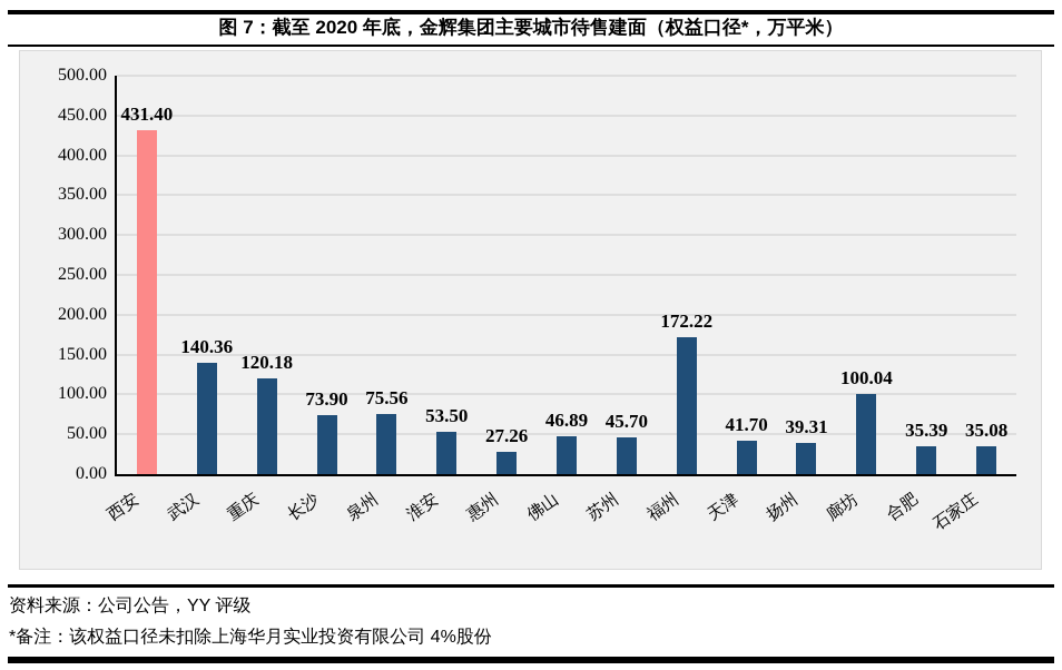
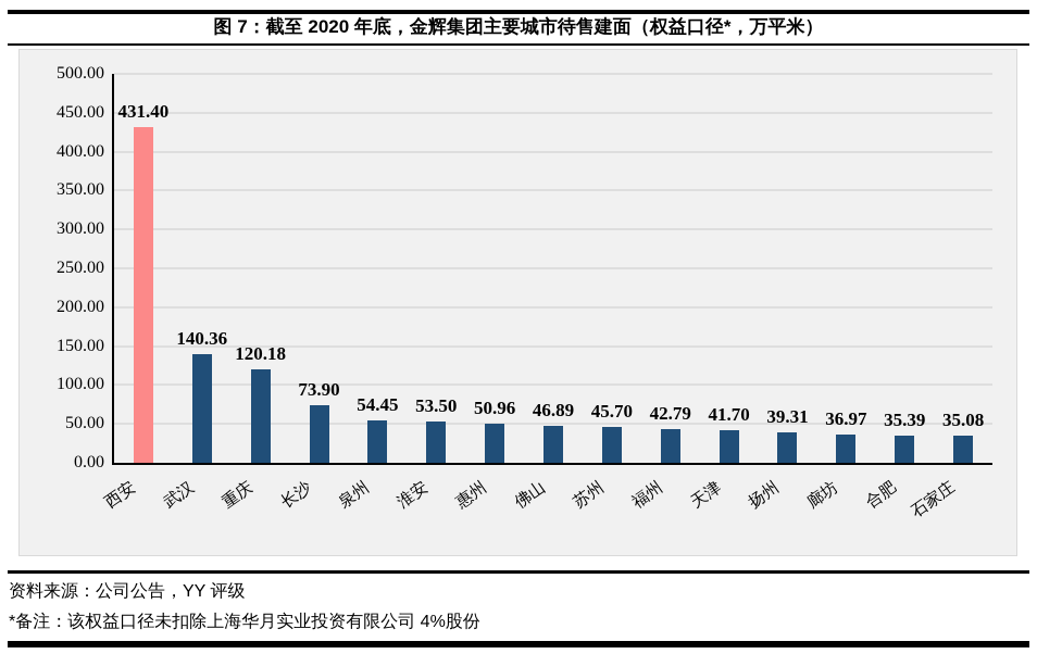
泉州: 75.56 -> 54.45
惠州: 27.26 -> 50.96
福州: 172.22 -> 42.79
廊坊: 100.04 -> 36.97
